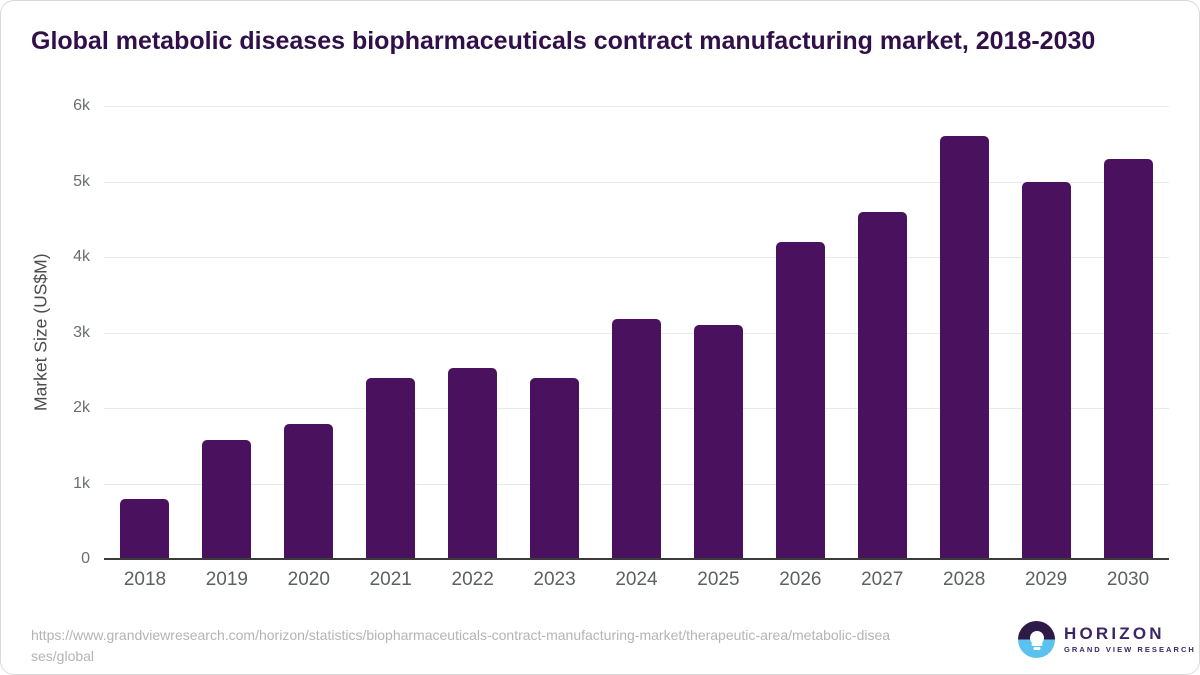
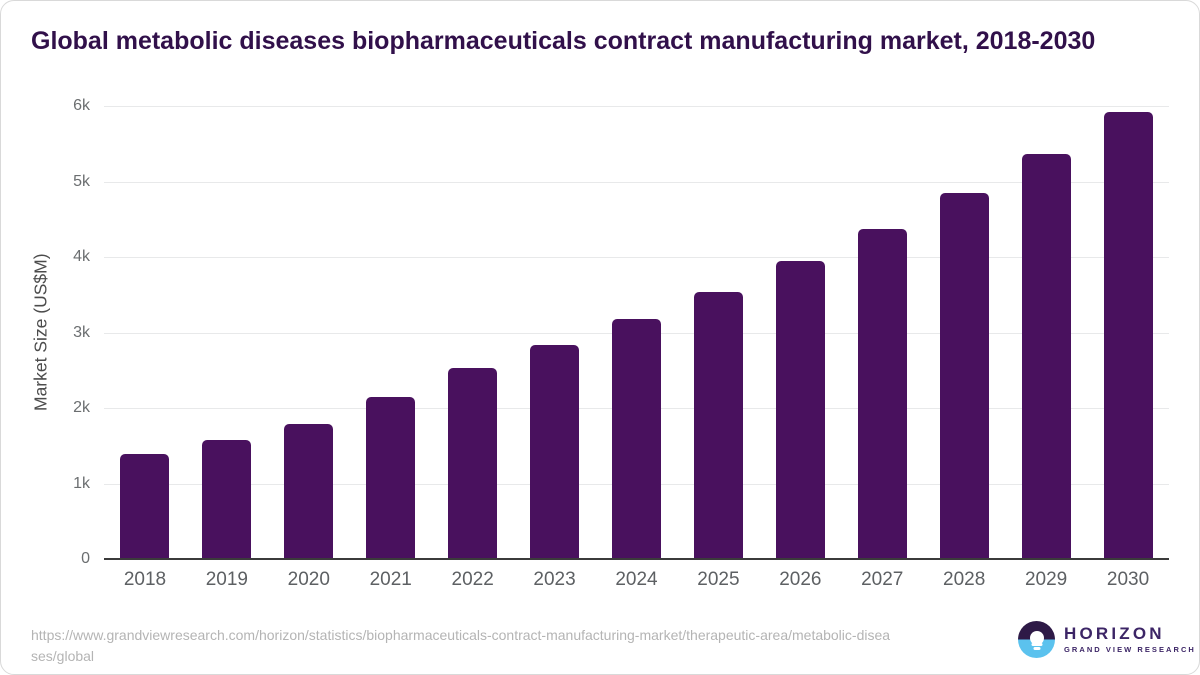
2018: 0.8k -> 1.4k
2021: 2.4k -> 2.2k
2023: 2.4k -> 2.8k
2025: 3.1k -> 3.5k
2026: 4.2k -> 4.0k
2027: 4.6k -> 4.4k
2028: 5.6k -> 4.8k
2029: 5.0k -> 5.4k
2030: 5.3k -> 5.9k
